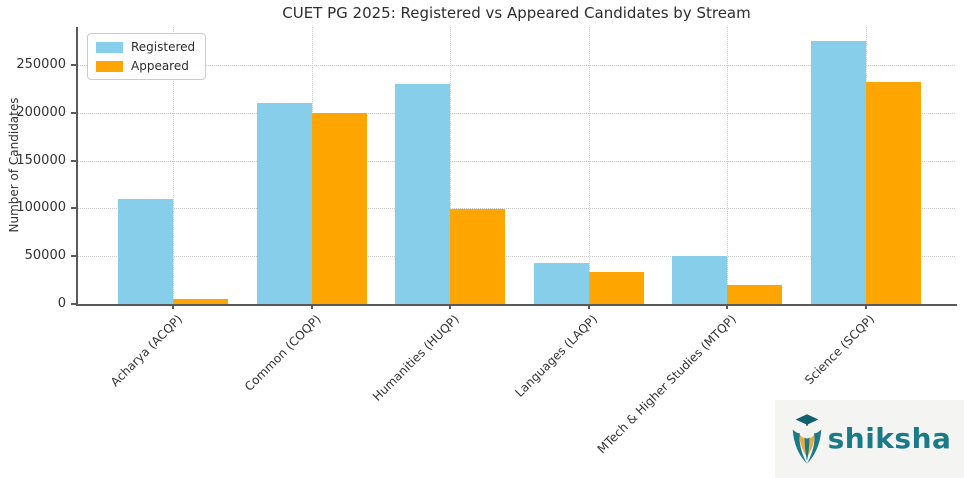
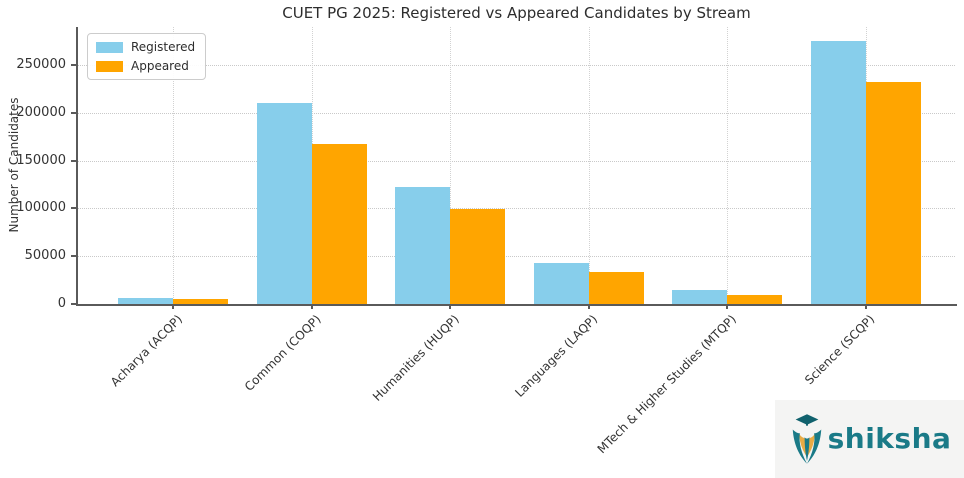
Registered/Acharya (ACQP): 110000 -> 10000
Appeared/Common (COQP): 200000 -> 170000
Registered/Humanities (HUQP): 230000 -> 120000
Registered/MTech & Higher Studies (MTQP): 50000 -> 20000
Appeared/MTech & Higher Studies (MTQP): 20000 -> 10000
